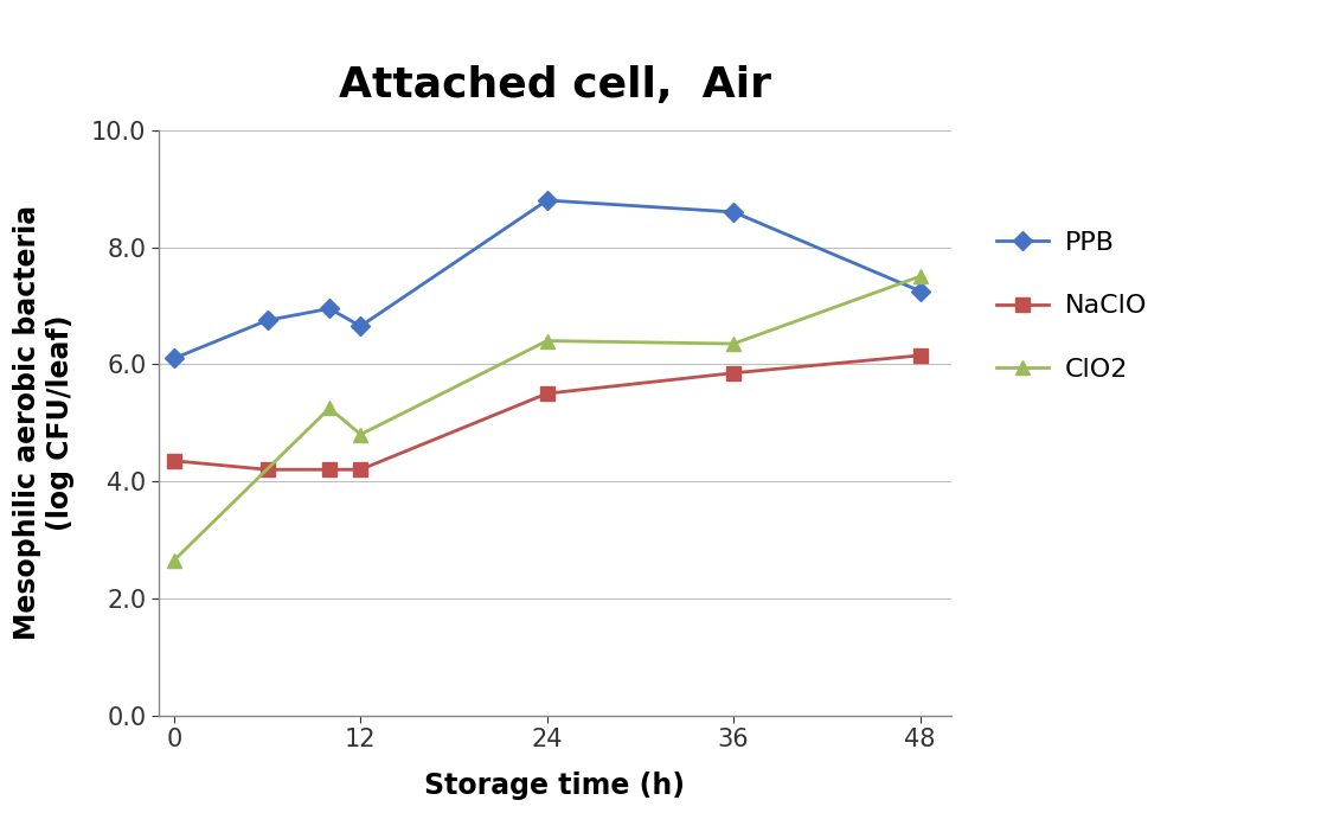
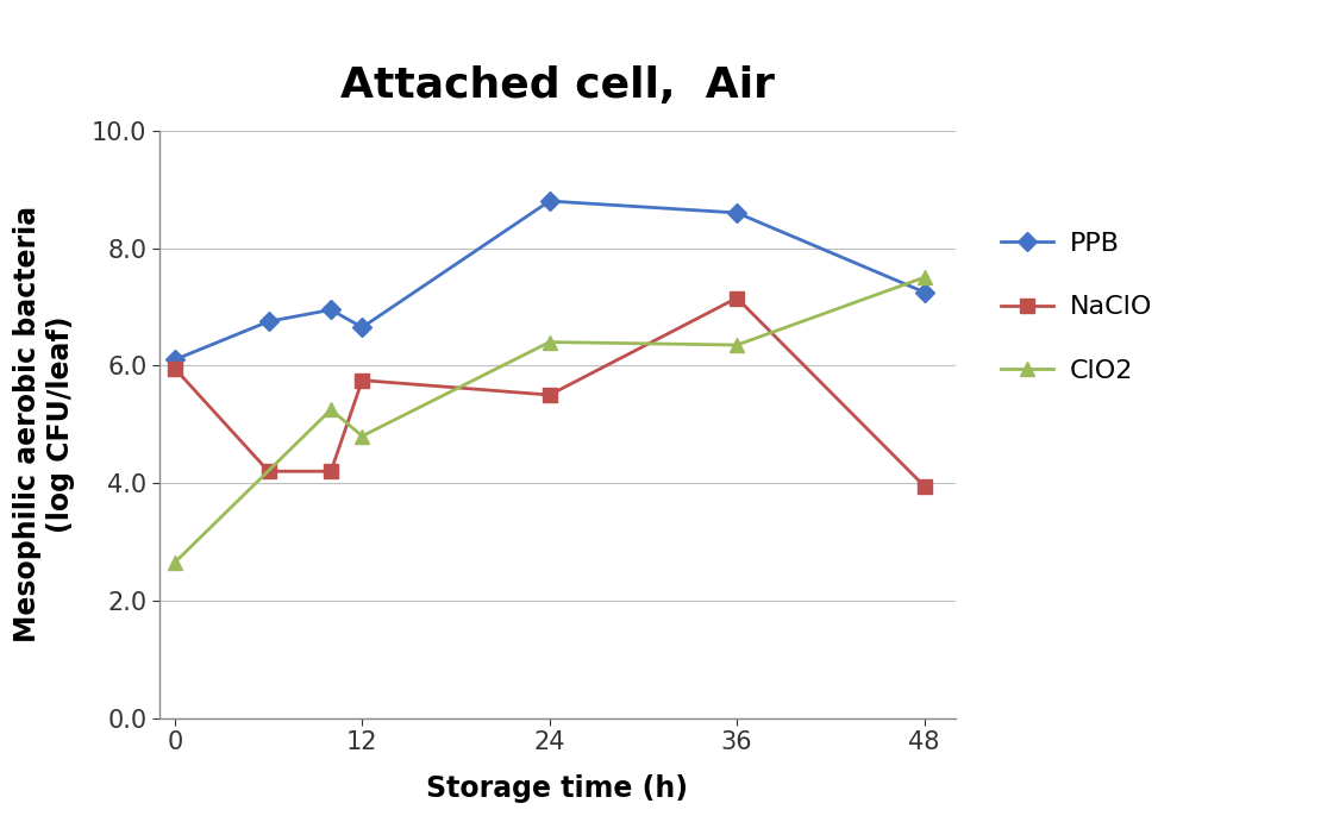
NaClO/0: 4.35 -> 5.95
NaClO/12: 4.20 -> 5.75
NaClO/36: 5.85 -> 7.15
NaClO/48: 6.15 -> 3.95
